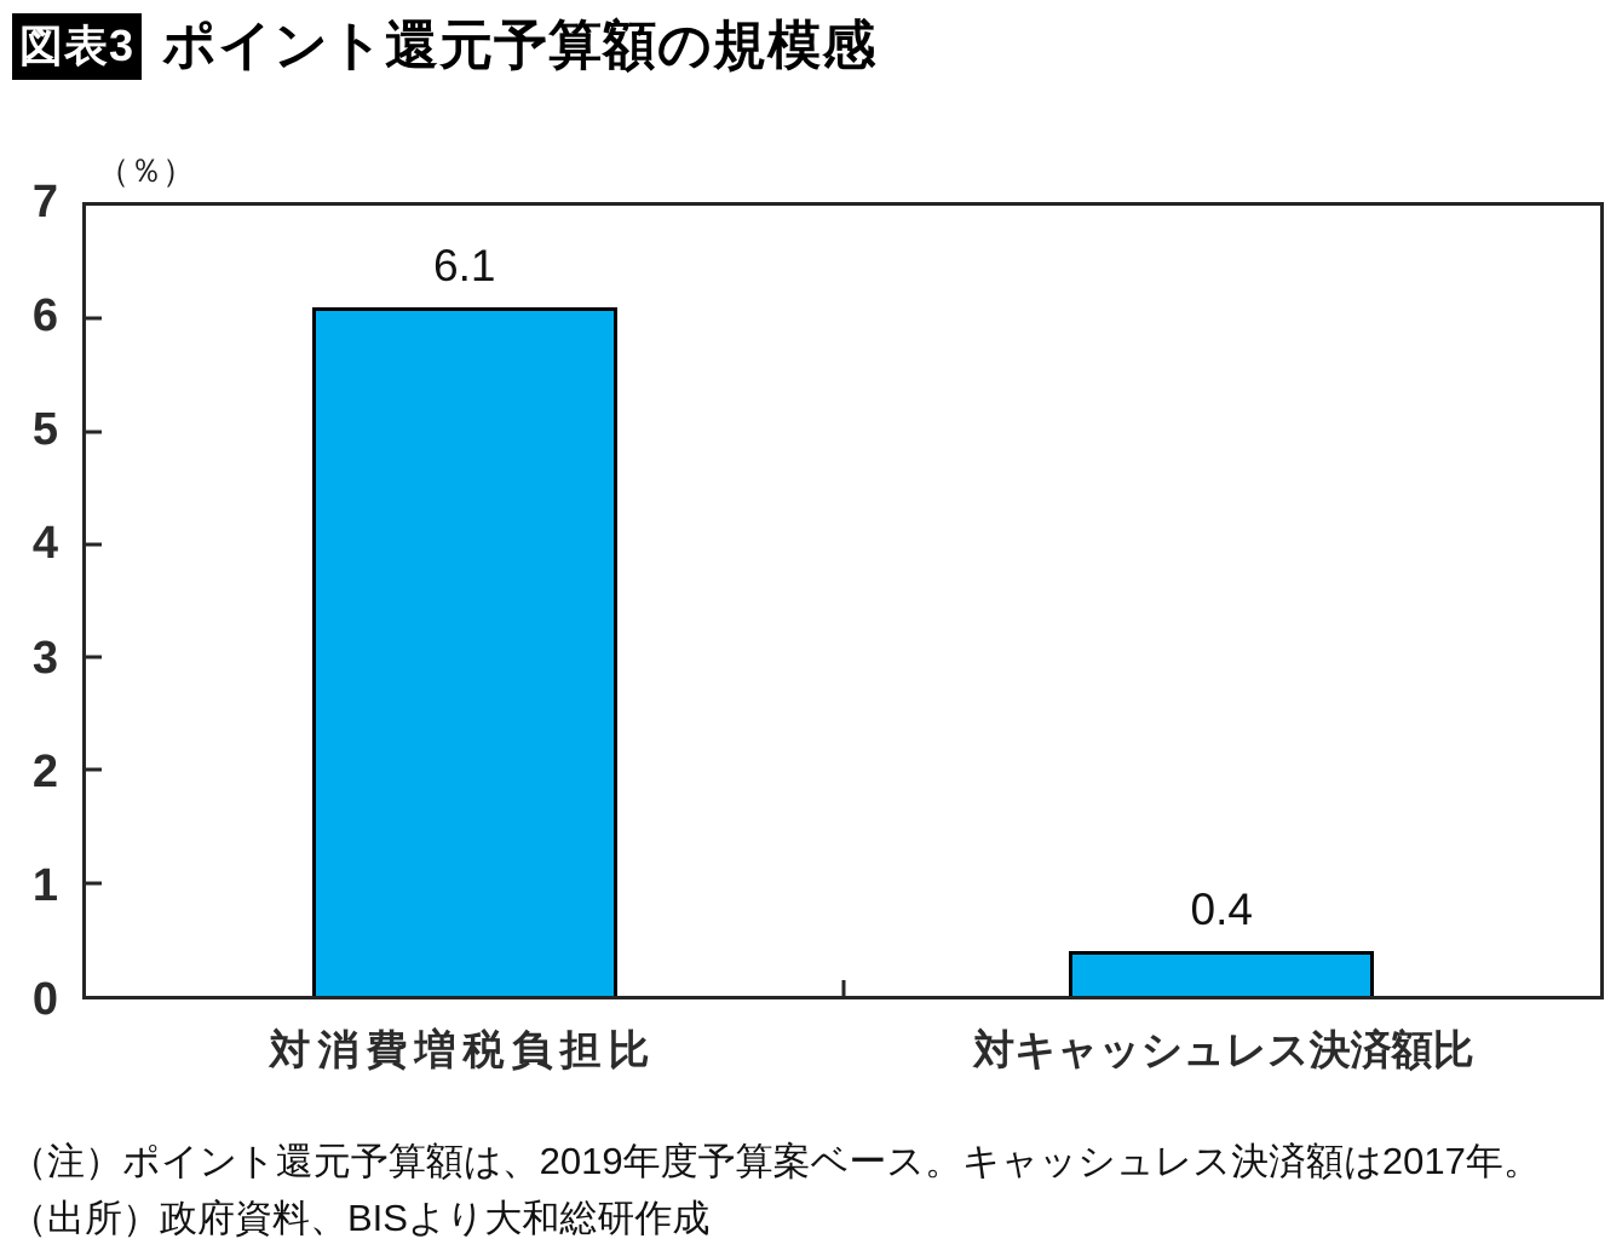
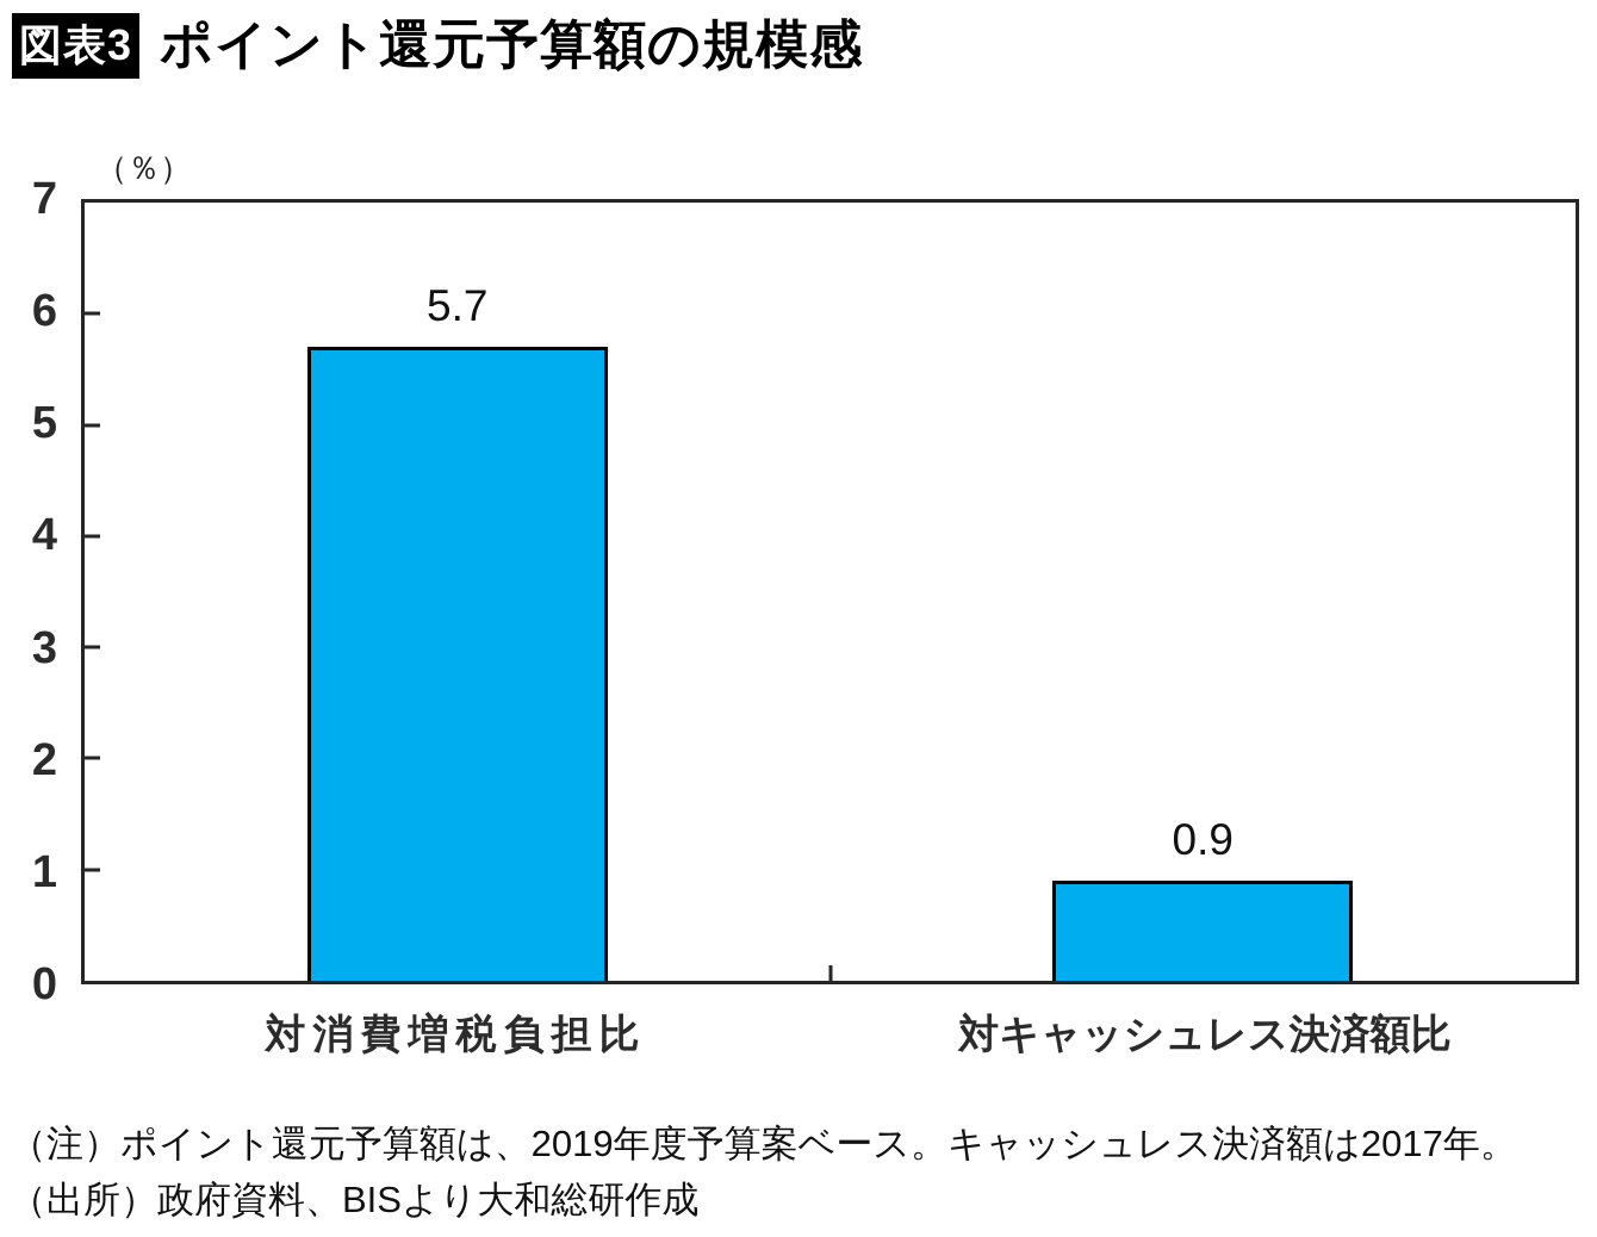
対消費増税負担比: 6.1 -> 5.7
対キャッシュレス決済額比: 0.4 -> 0.9
